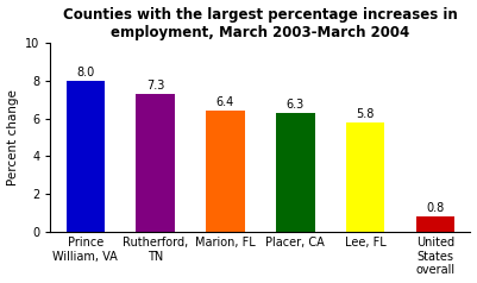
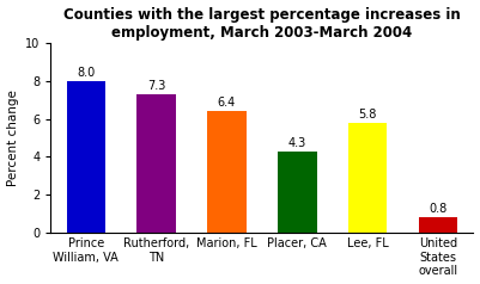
Placer, CA: 6.3 -> 4.3
